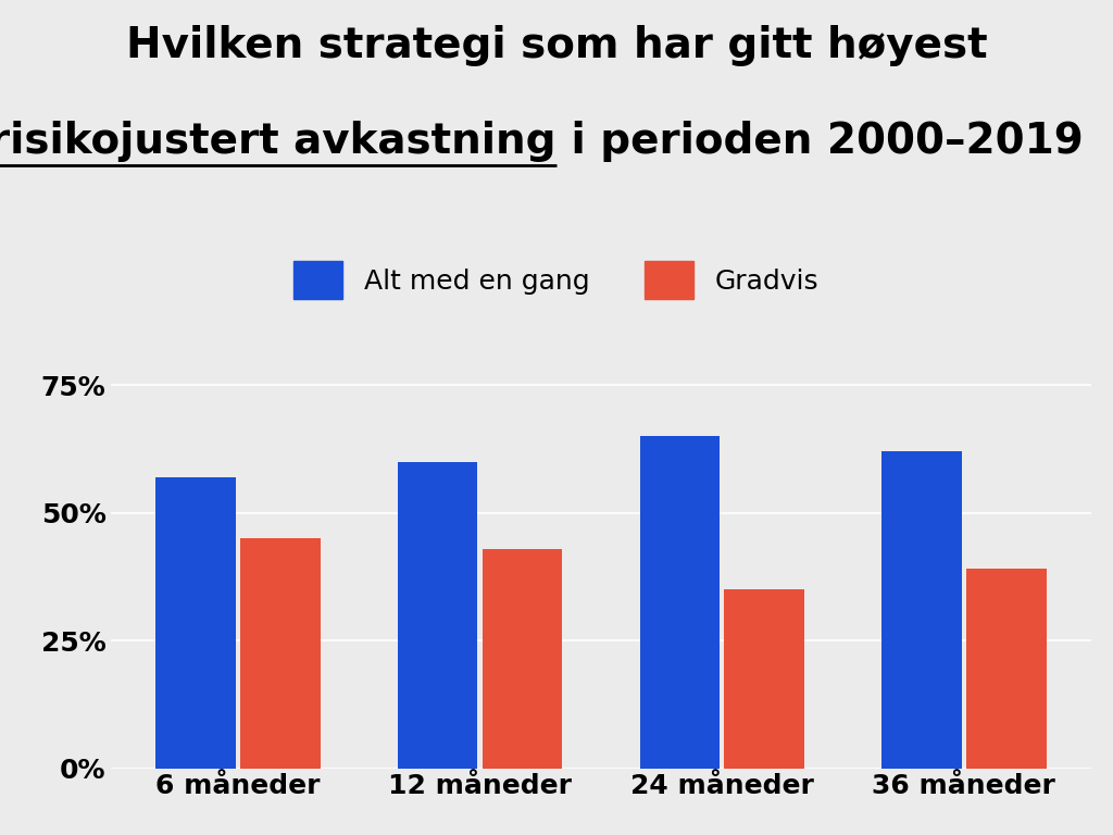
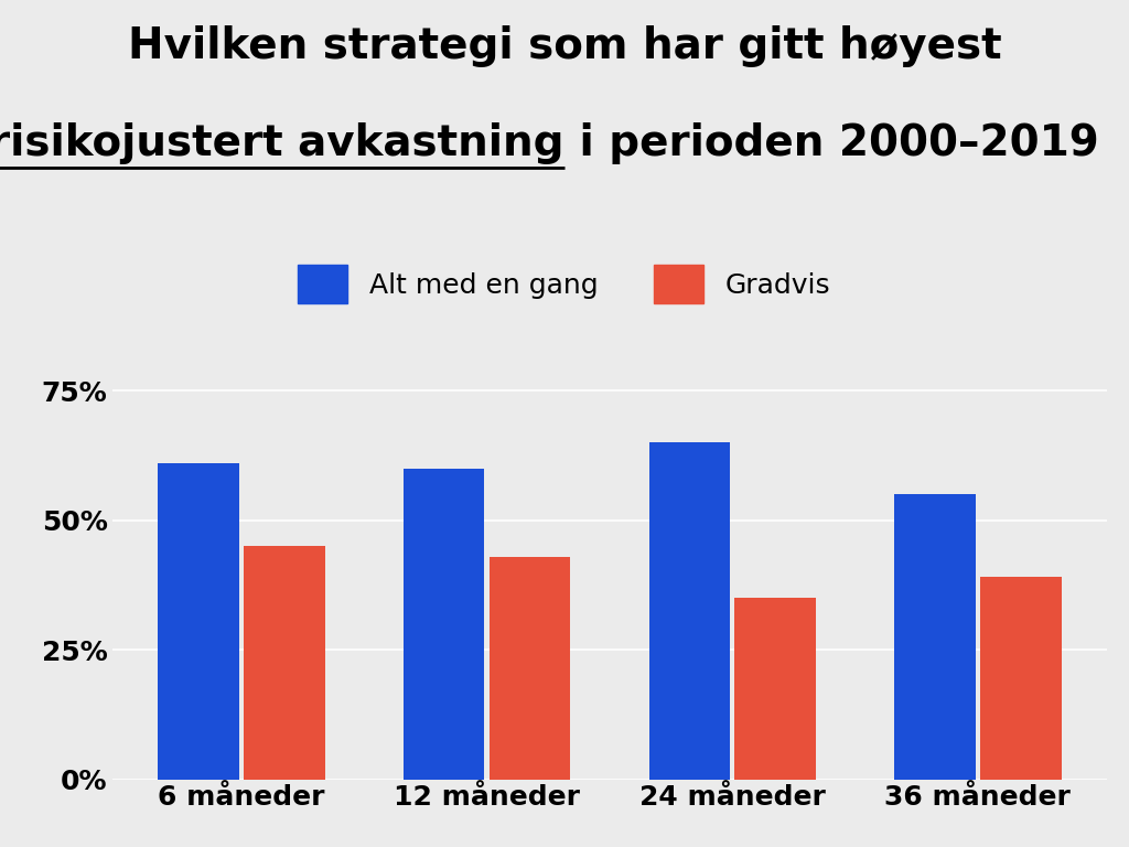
Alt med en gang/6 måneder: 57% -> 61%
Alt med en gang/36 måneder: 62% -> 55%
